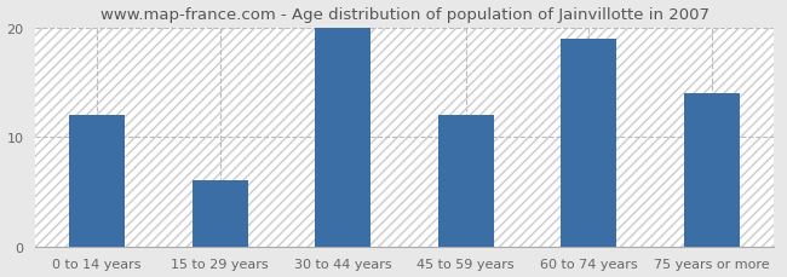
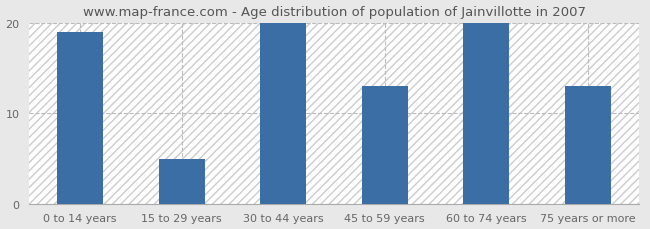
0 to 14 years: 12 -> 19
15 to 29 years: 6 -> 5
45 to 59 years: 12 -> 13
60 to 74 years: 19 -> 20
75 years or more: 14 -> 13
